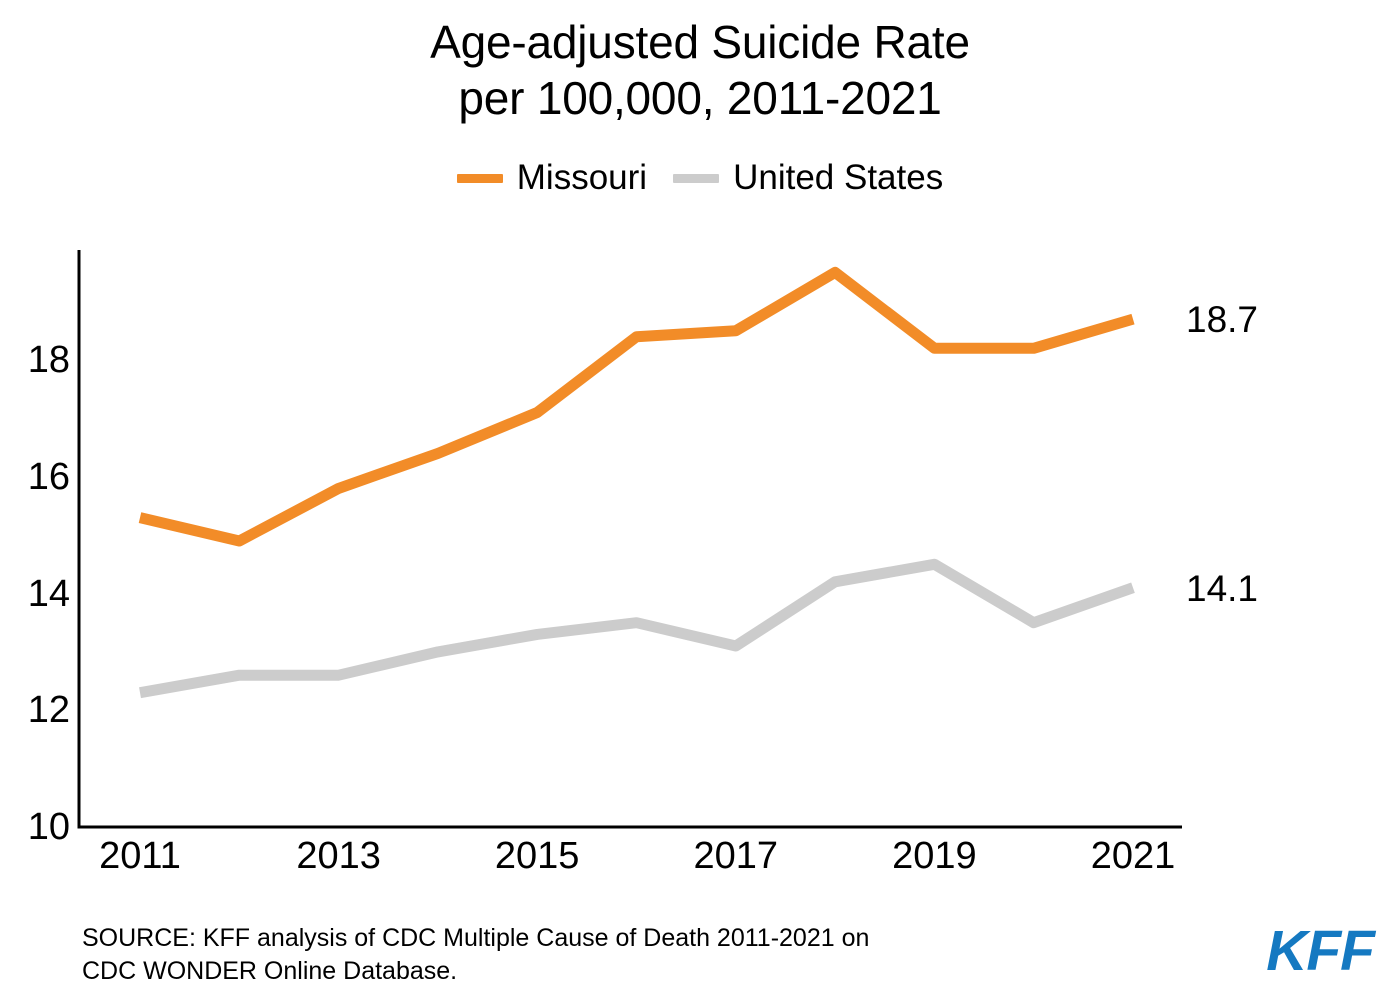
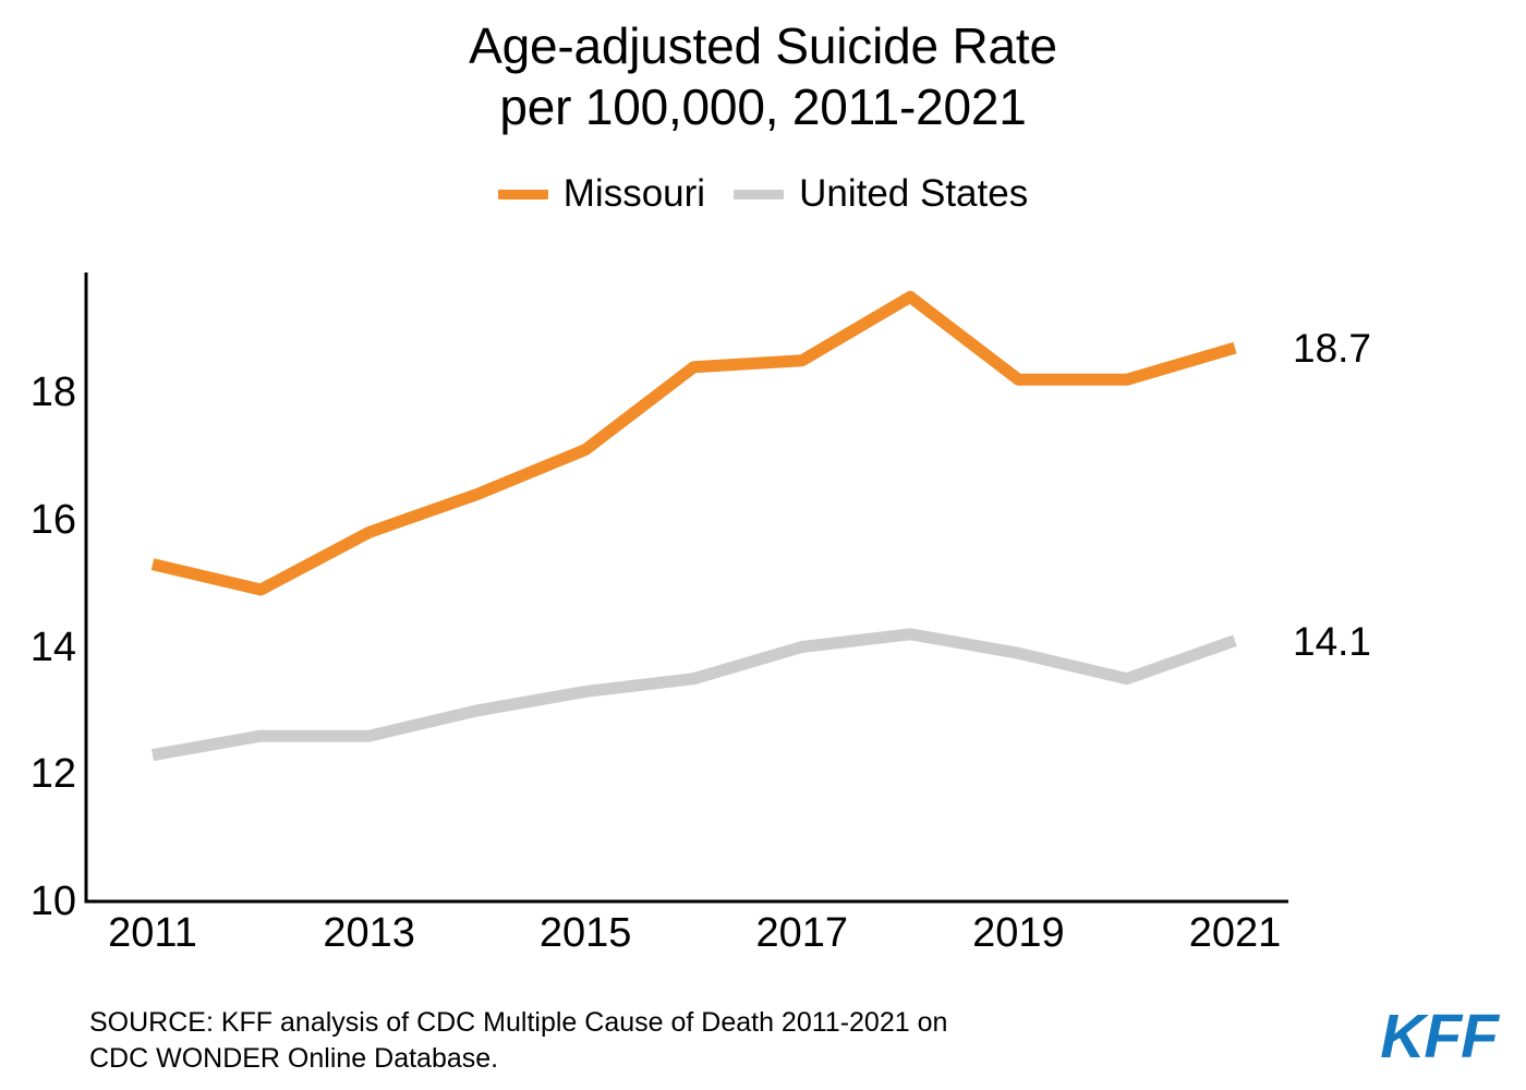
United States/2017: 13.1 -> 14.0
United States/2019: 14.5 -> 13.9
